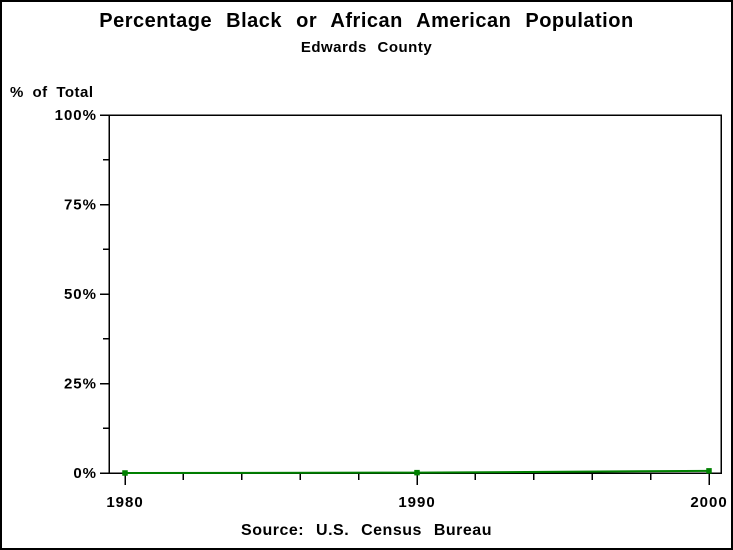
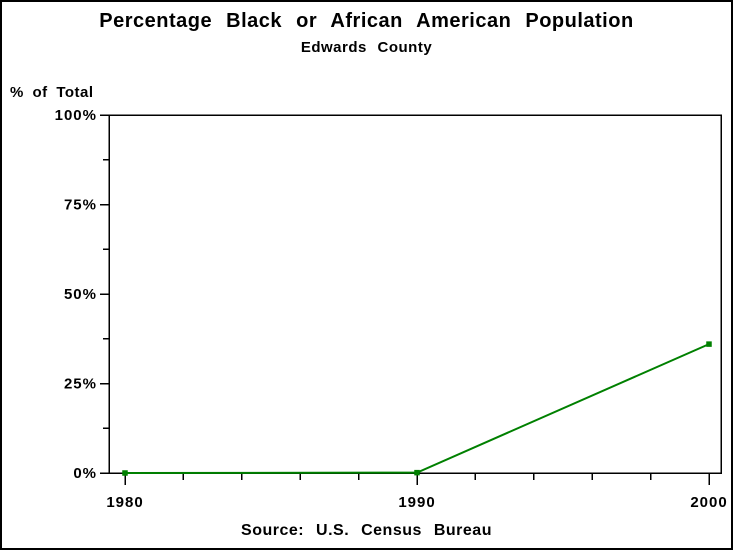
2000: 1% -> 36%
